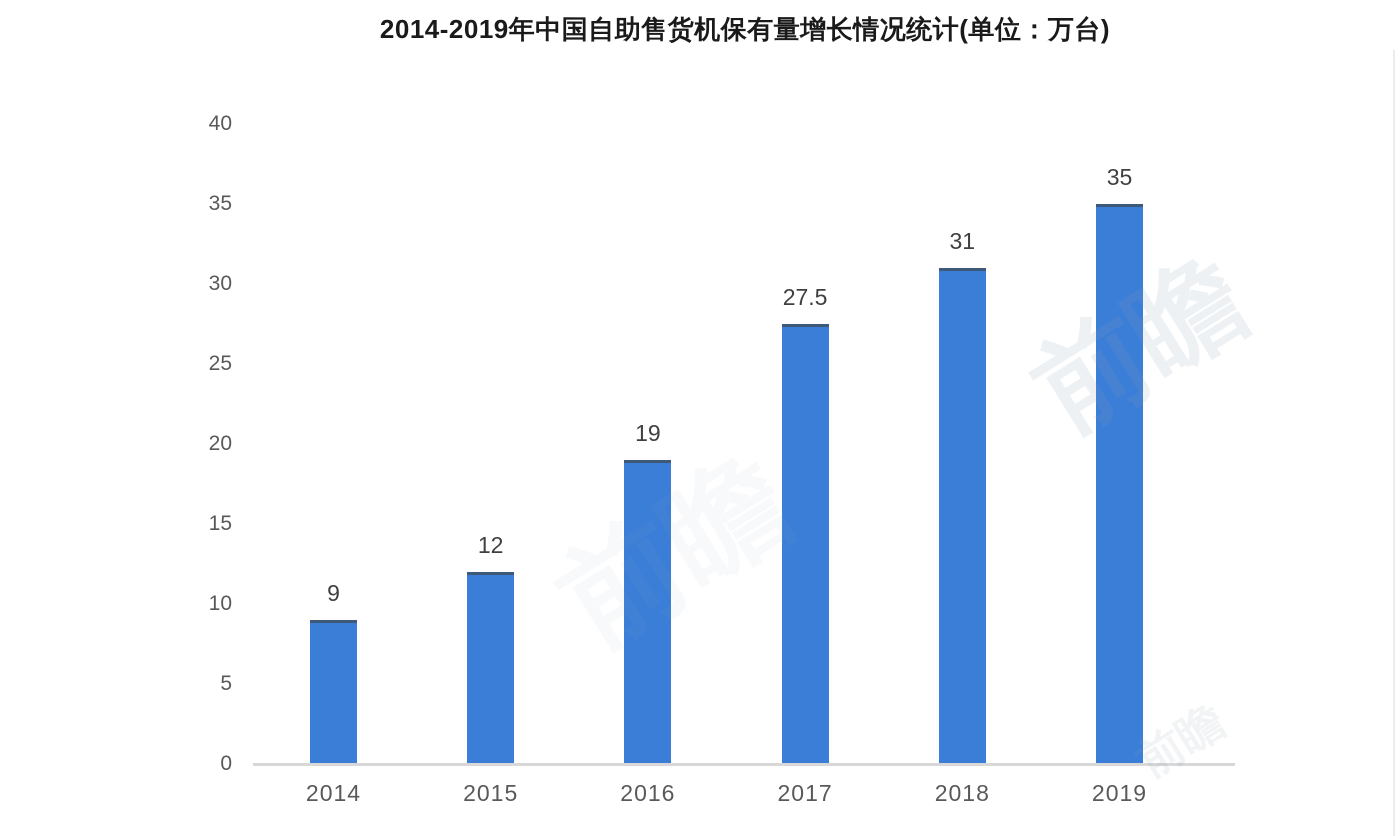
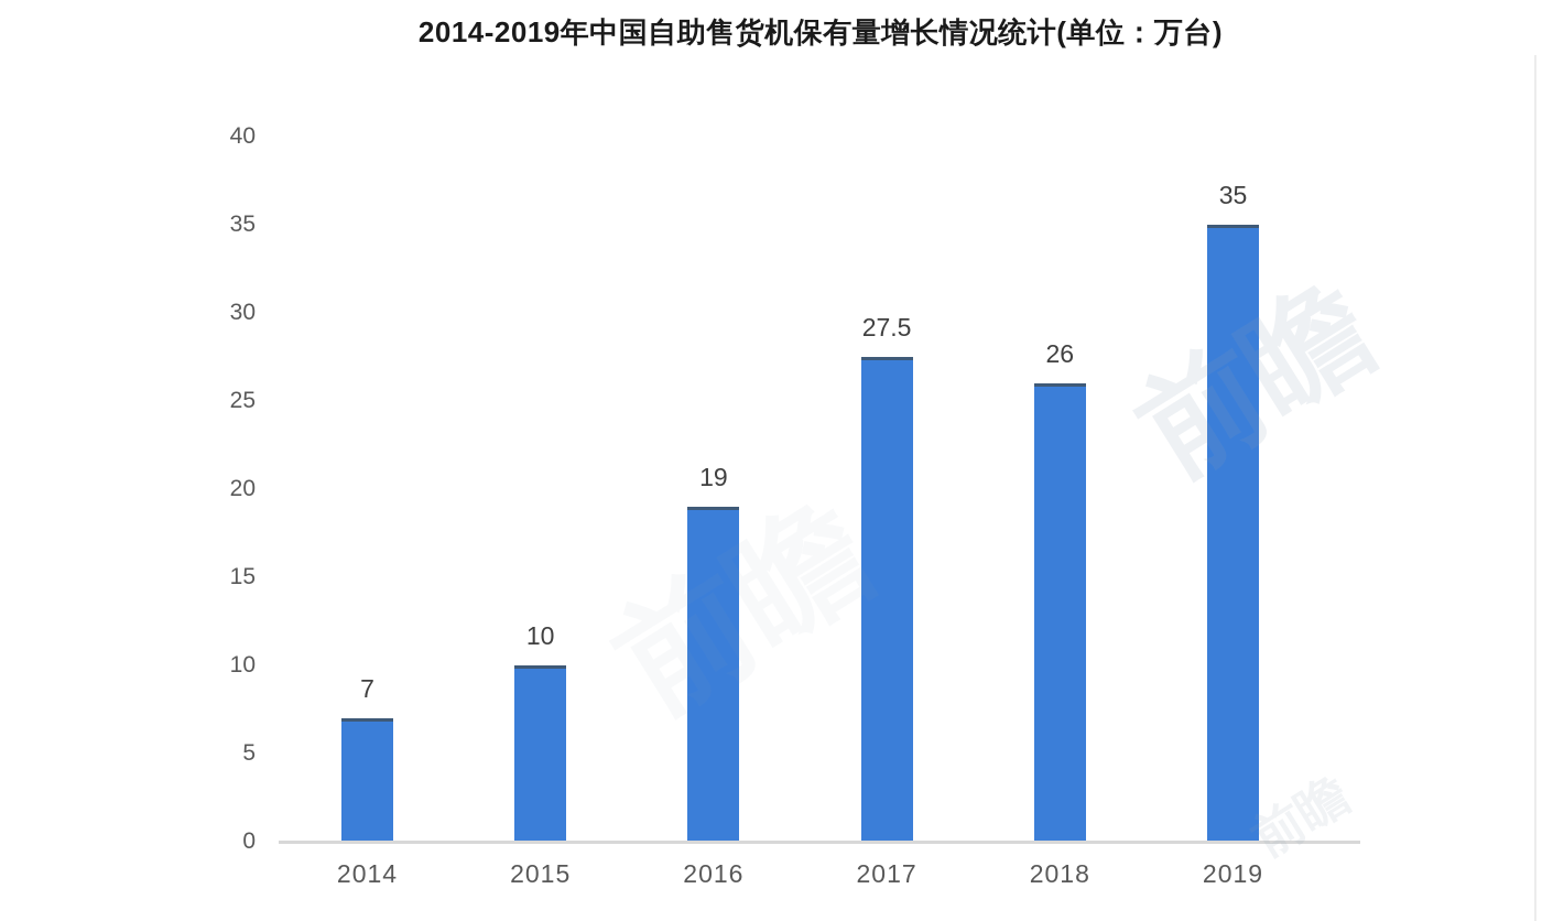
2014: 9 -> 7
2015: 12 -> 10
2018: 31 -> 26
